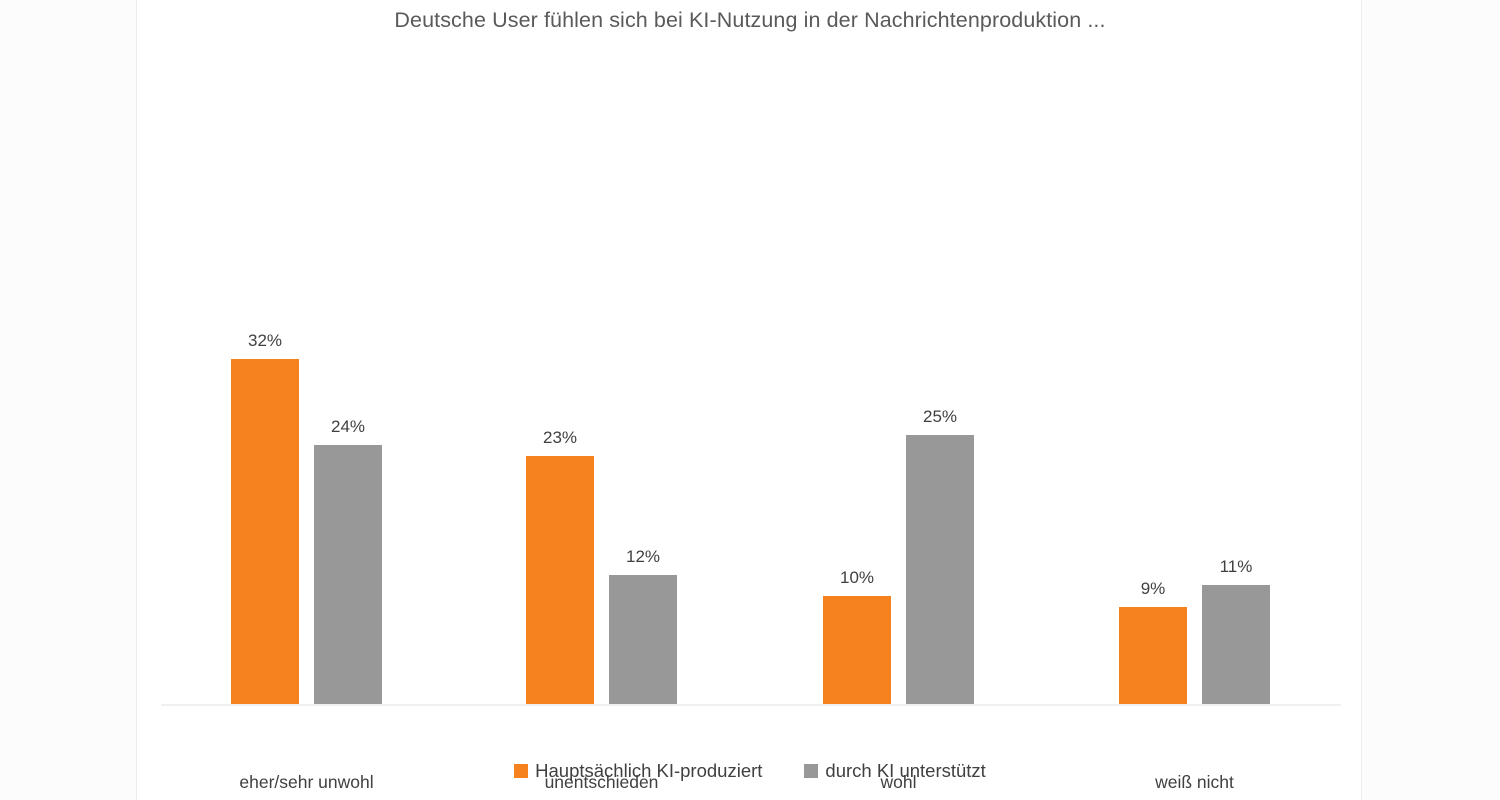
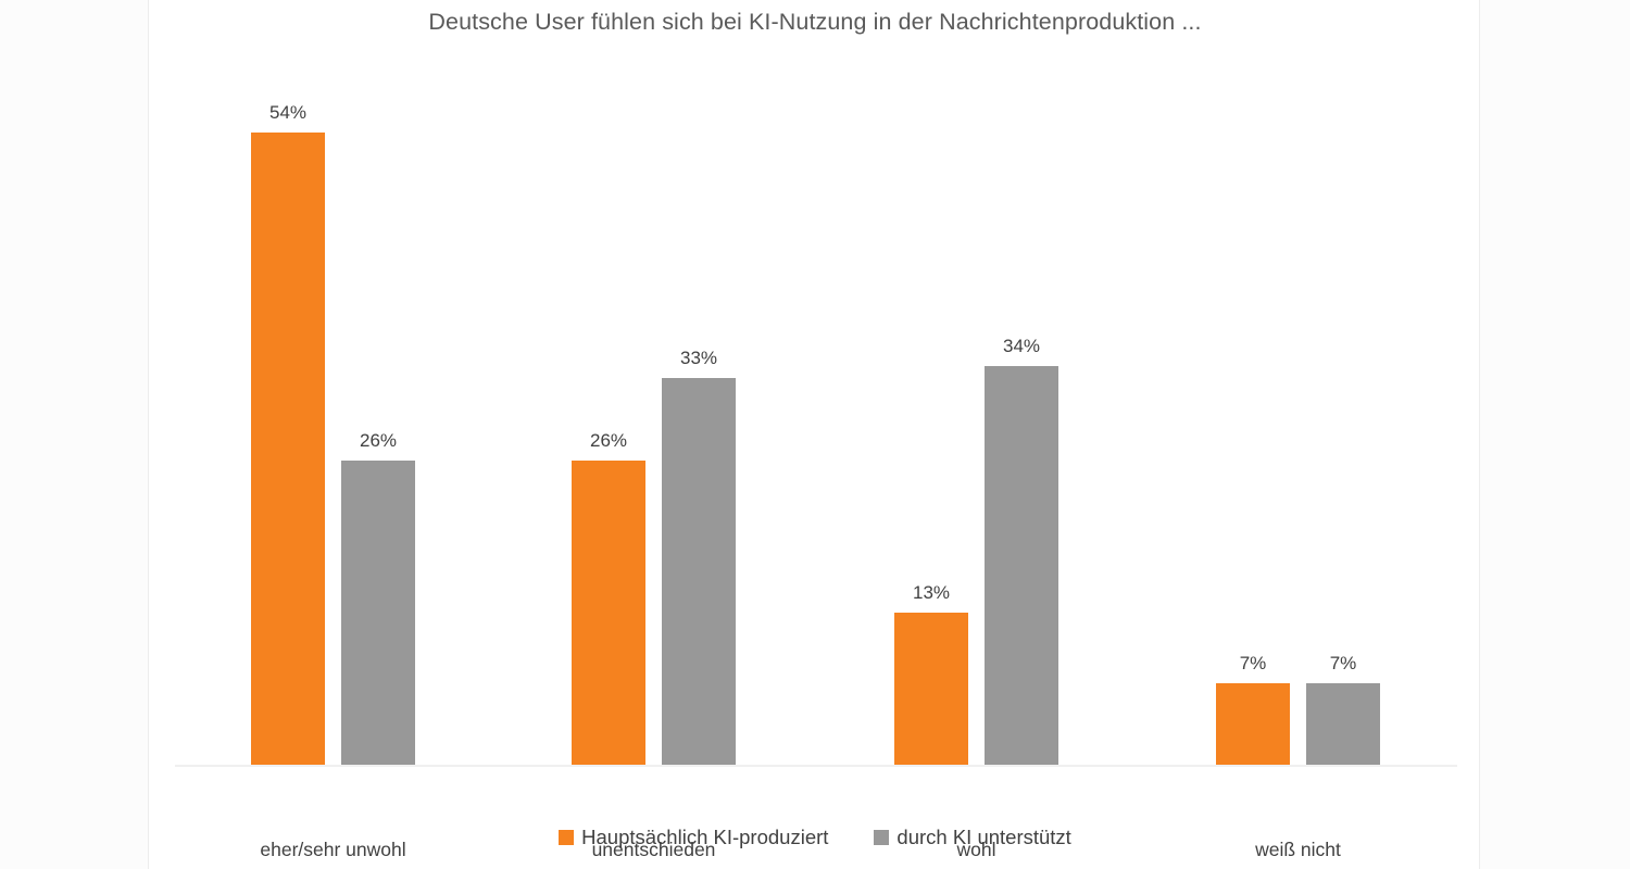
Hauptsächlich KI-produziert/eher/sehr unwohl: 32% -> 54%
durch KI unterstützt/eher/sehr unwohl: 24% -> 26%
Hauptsächlich KI-produziert/unentschieden: 23% -> 26%
durch KI unterstützt/unentschieden: 12% -> 33%
Hauptsächlich KI-produziert/wohl: 10% -> 13%
durch KI unterstützt/wohl: 25% -> 34%
Hauptsächlich KI-produziert/weiß nicht: 9% -> 7%
durch KI unterstützt/weiß nicht: 11% -> 7%
